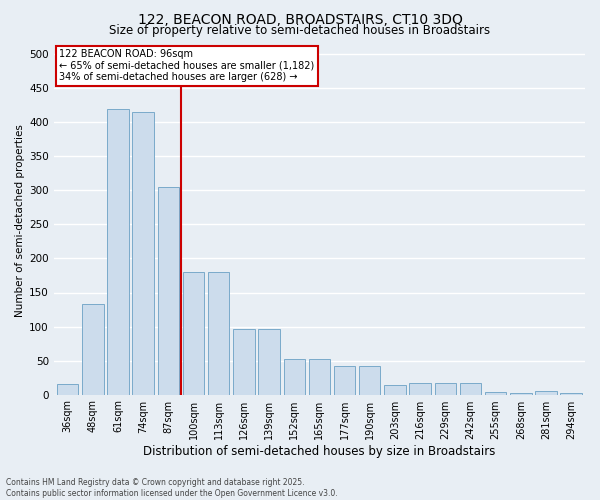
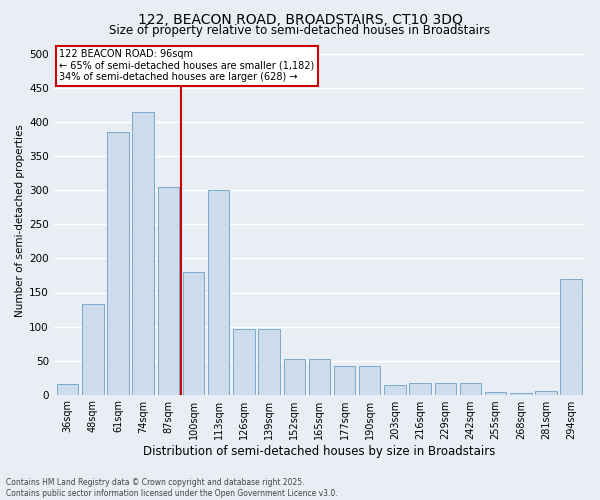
61sqm: 420 -> 386
113sqm: 180 -> 300
294sqm: 2 -> 170
